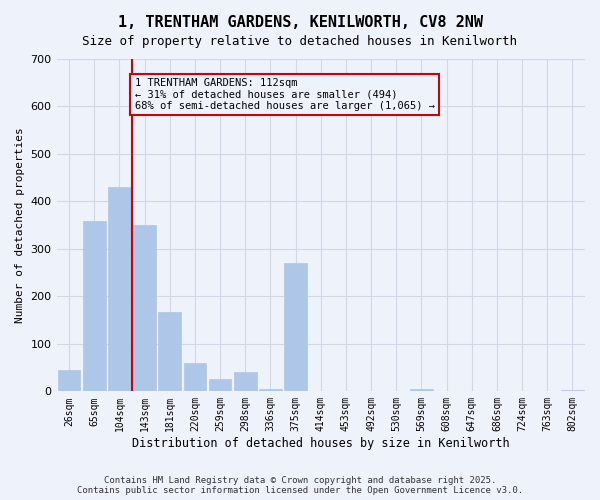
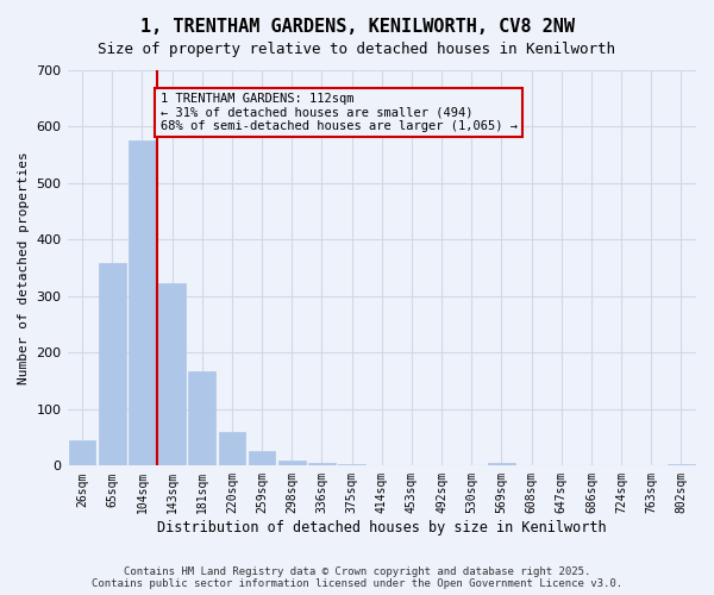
104sqm: 430 -> 575
143sqm: 350 -> 322
298sqm: 40 -> 10
375sqm: 270 -> 2
